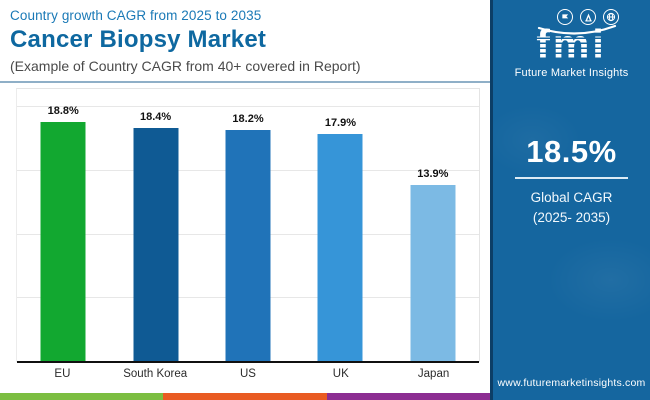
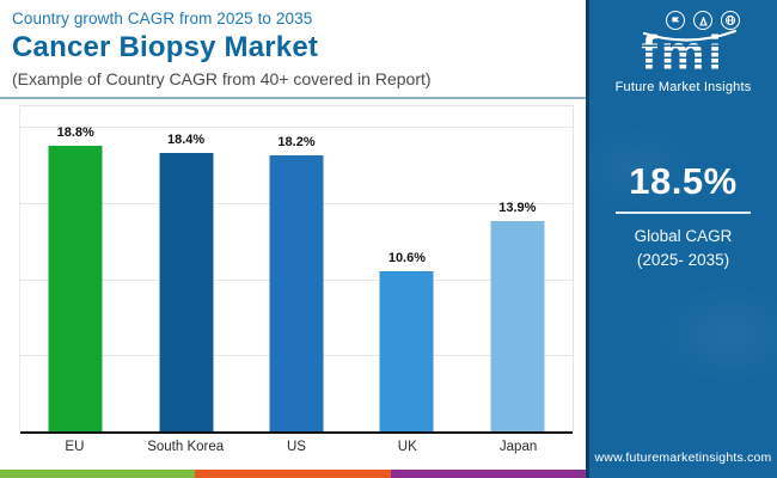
UK: 17.9% -> 10.6%
